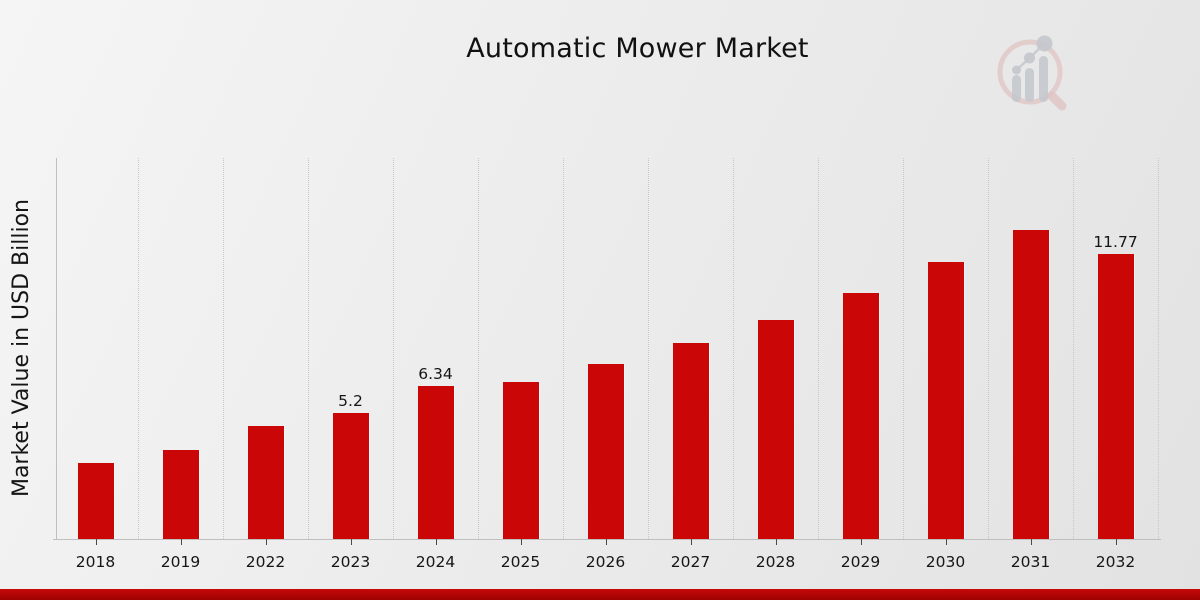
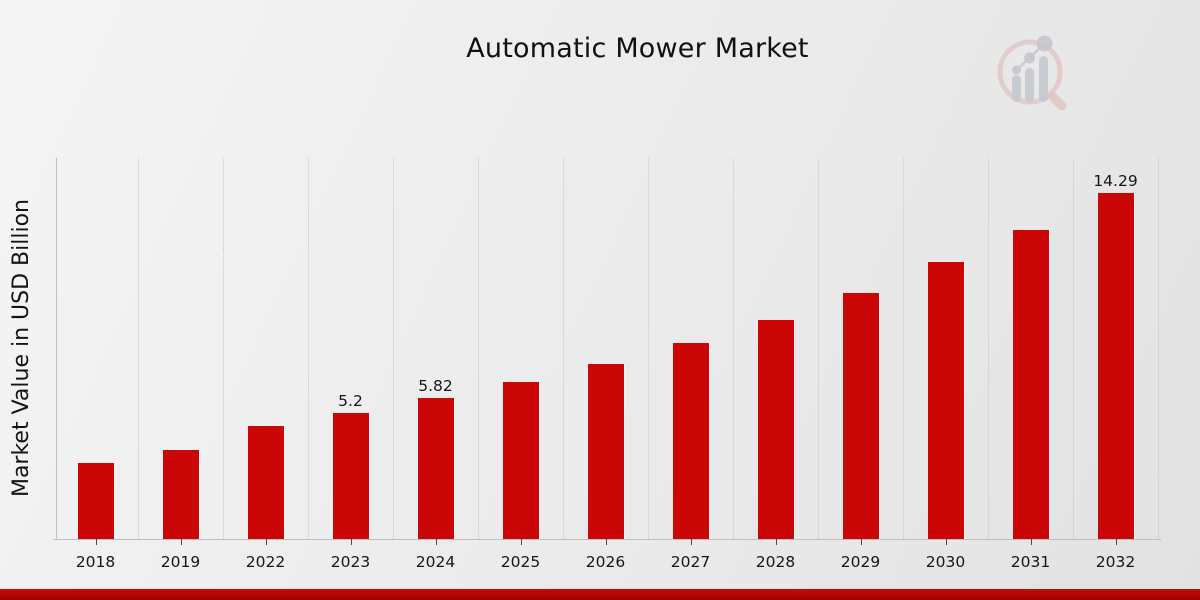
2024: 6.34 -> 5.82
2032: 11.77 -> 14.29
